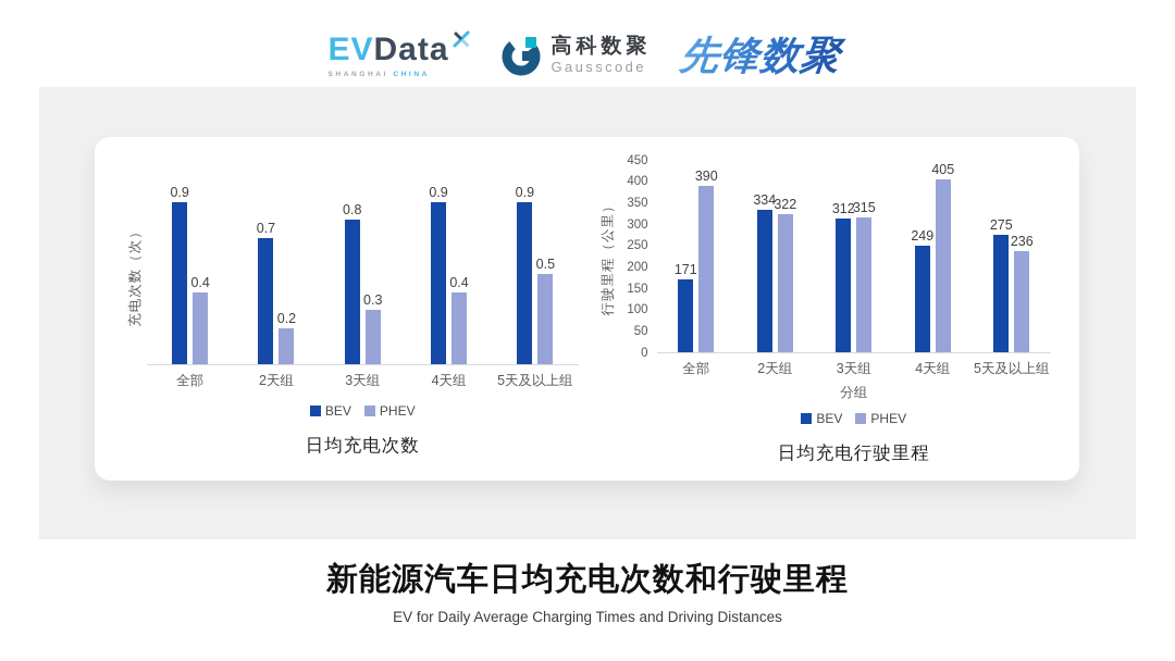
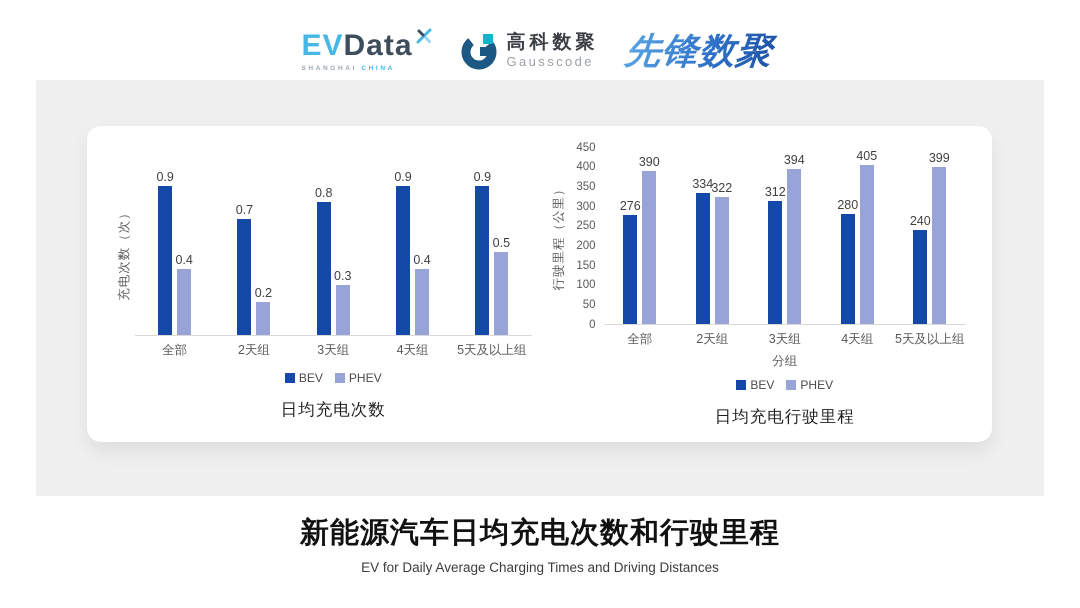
日均充电行驶里程/BEV/全部: 171 -> 276
日均充电行驶里程/PHEV/3天组: 315 -> 394
日均充电行驶里程/BEV/4天组: 249 -> 280
日均充电行驶里程/BEV/5天及以上组: 275 -> 240
日均充电行驶里程/PHEV/5天及以上组: 236 -> 399
